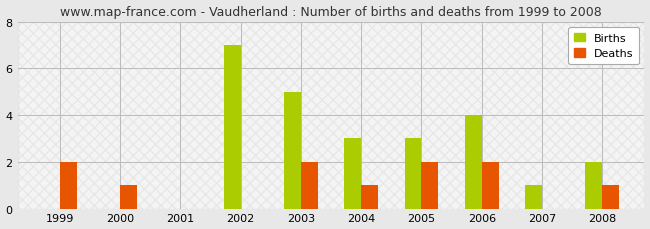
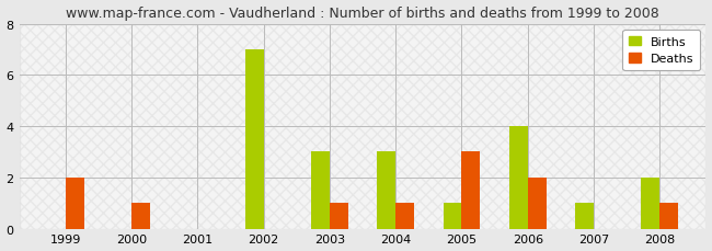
Births/2003: 5 -> 3
Deaths/2003: 2 -> 1
Births/2005: 3 -> 1
Deaths/2005: 2 -> 3
